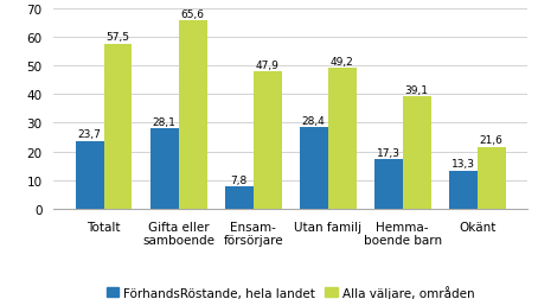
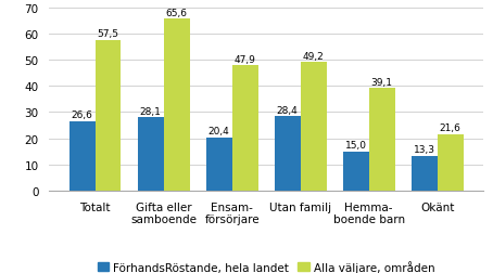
FörhandsRöstande, hela landet/Totalt: 23,7 -> 26,6
FörhandsRöstande, hela landet/Ensam- försörjare: 7,8 -> 20,4
FörhandsRöstande, hela landet/Hemma- boende barn: 17,3 -> 15,0
